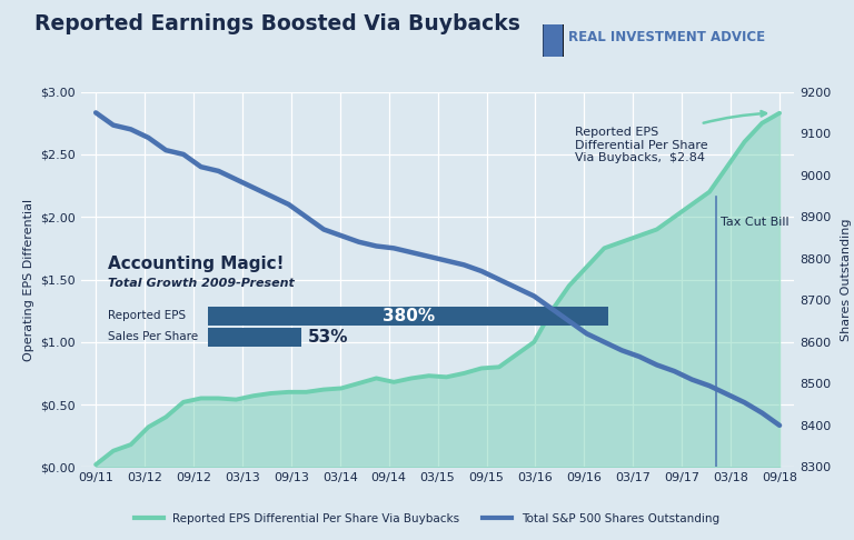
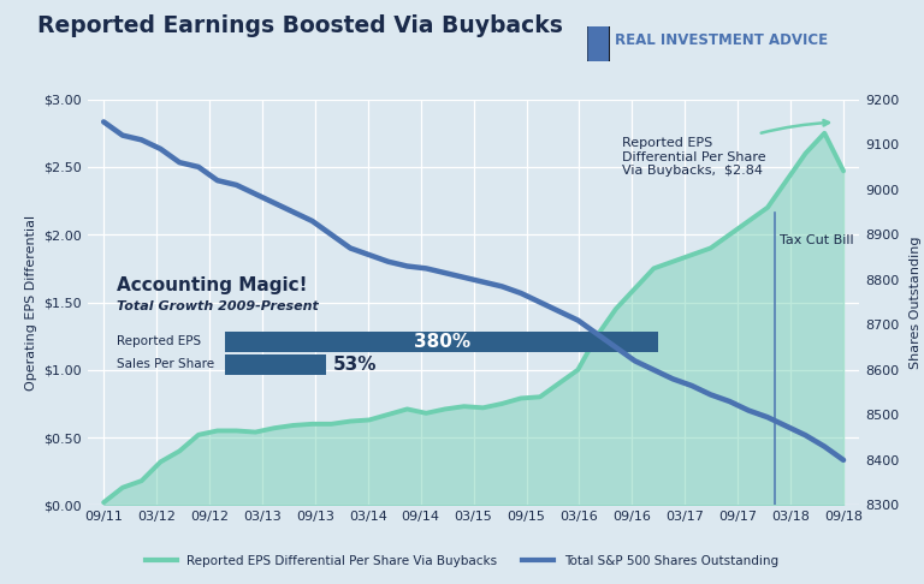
Reported EPS Differential Per Share Via Buybacks/09/18: $2.83 -> $2.47
